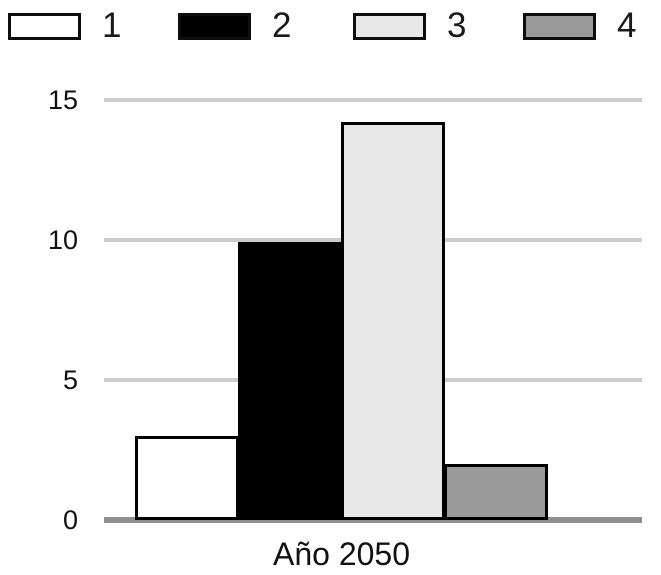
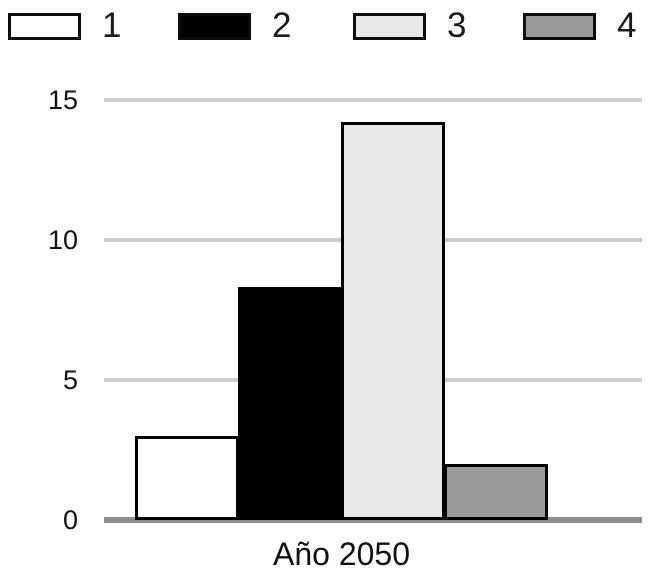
2: 9.9 -> 8.3
